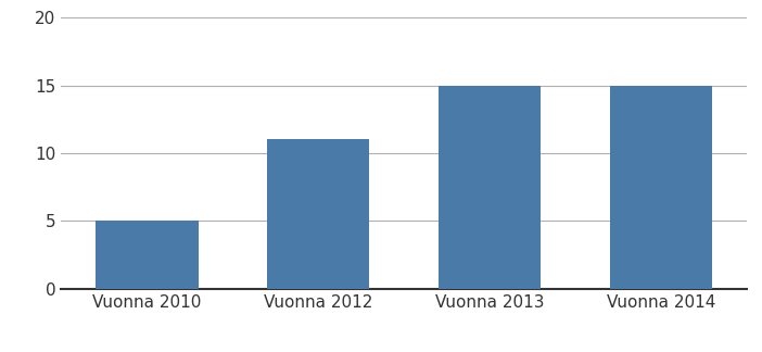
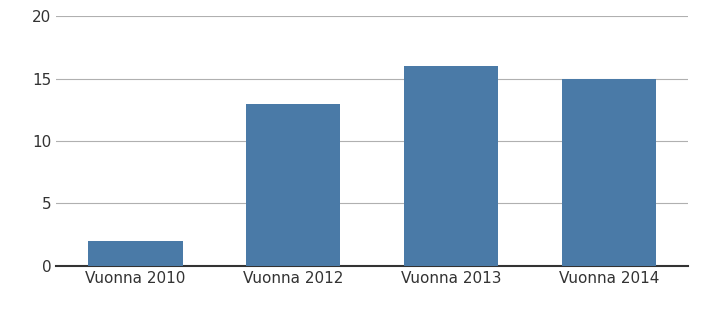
Vuonna 2010: 5 -> 2
Vuonna 2012: 11 -> 13
Vuonna 2013: 15 -> 16
